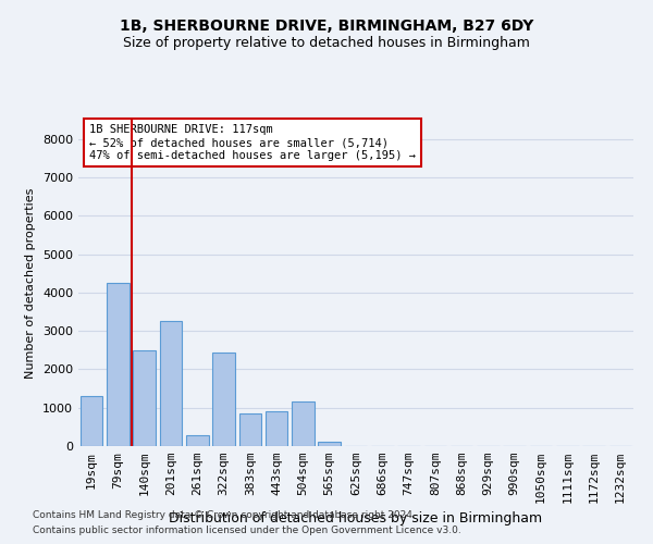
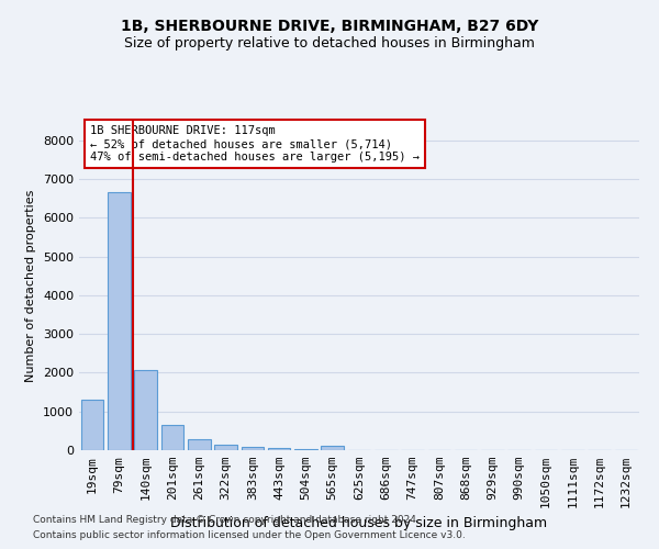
79sqm: 4250 -> 6650
140sqm: 2500 -> 2080
201sqm: 3250 -> 650
322sqm: 2450 -> 140
383sqm: 850 -> 80
443sqm: 900 -> 60
504sqm: 1150 -> 40
